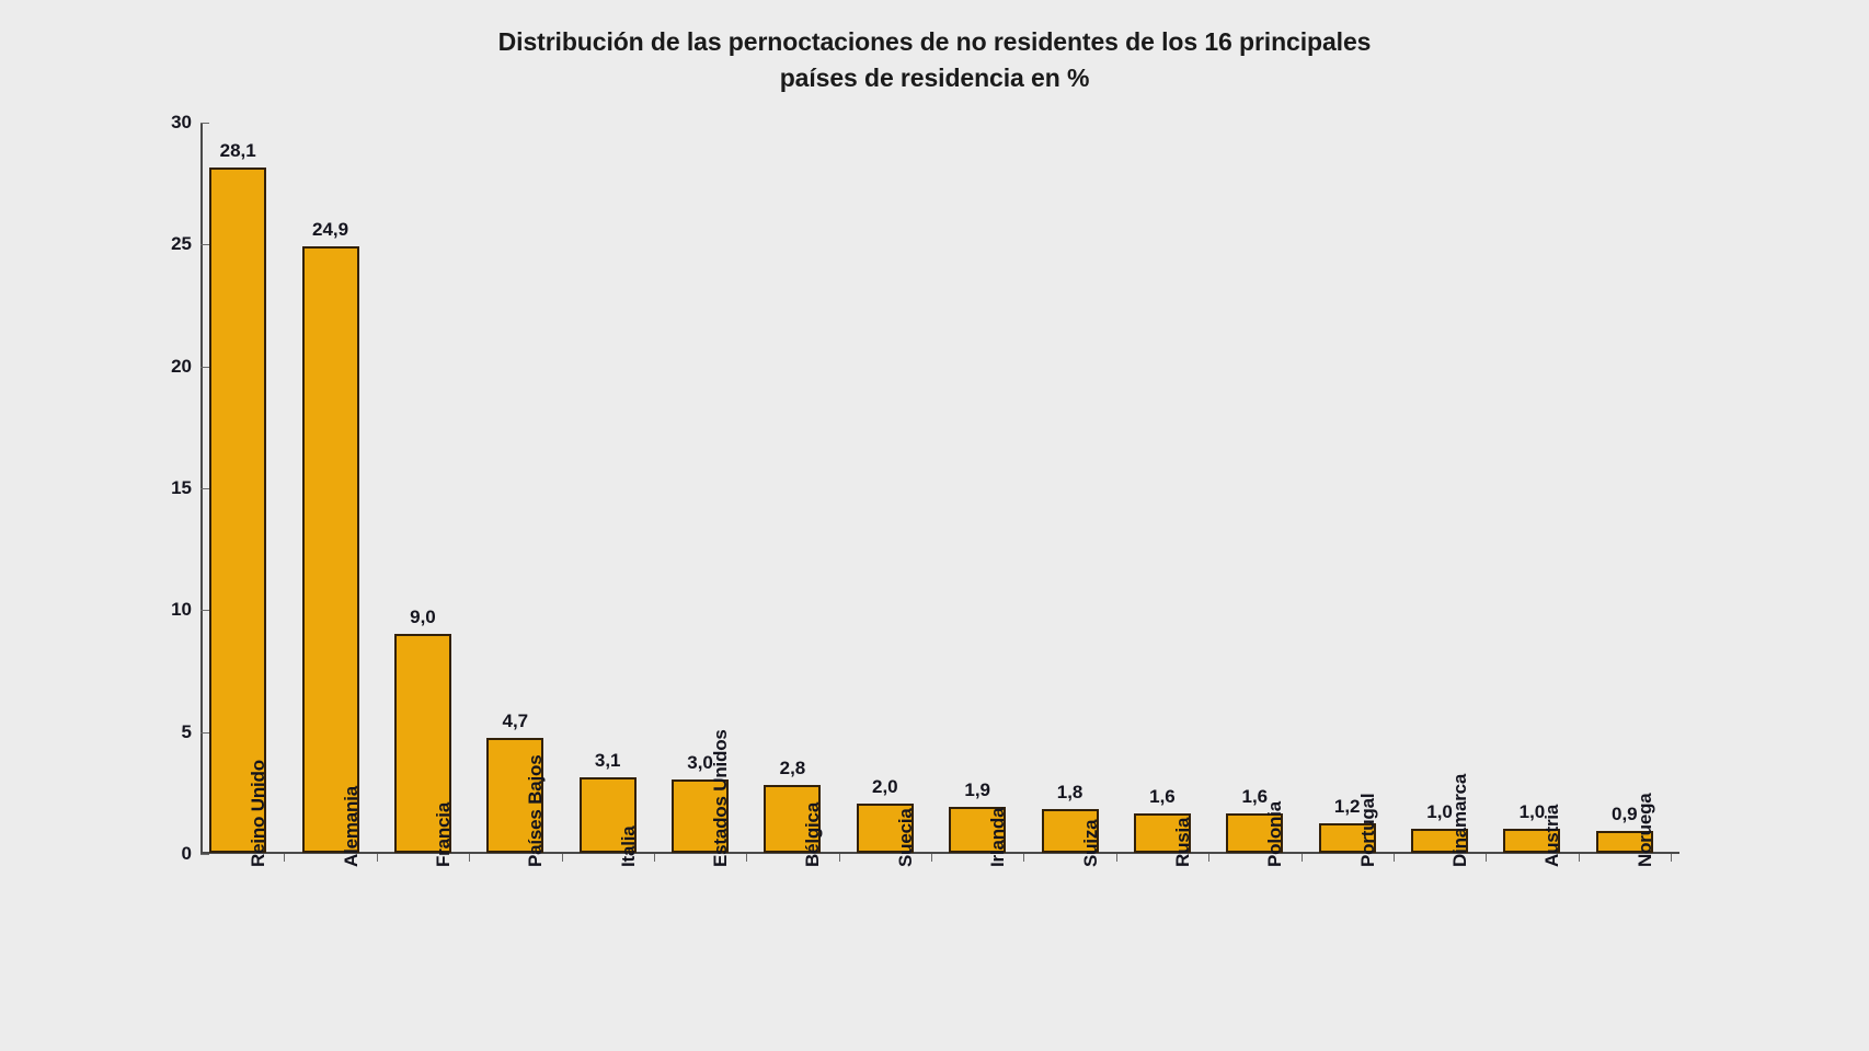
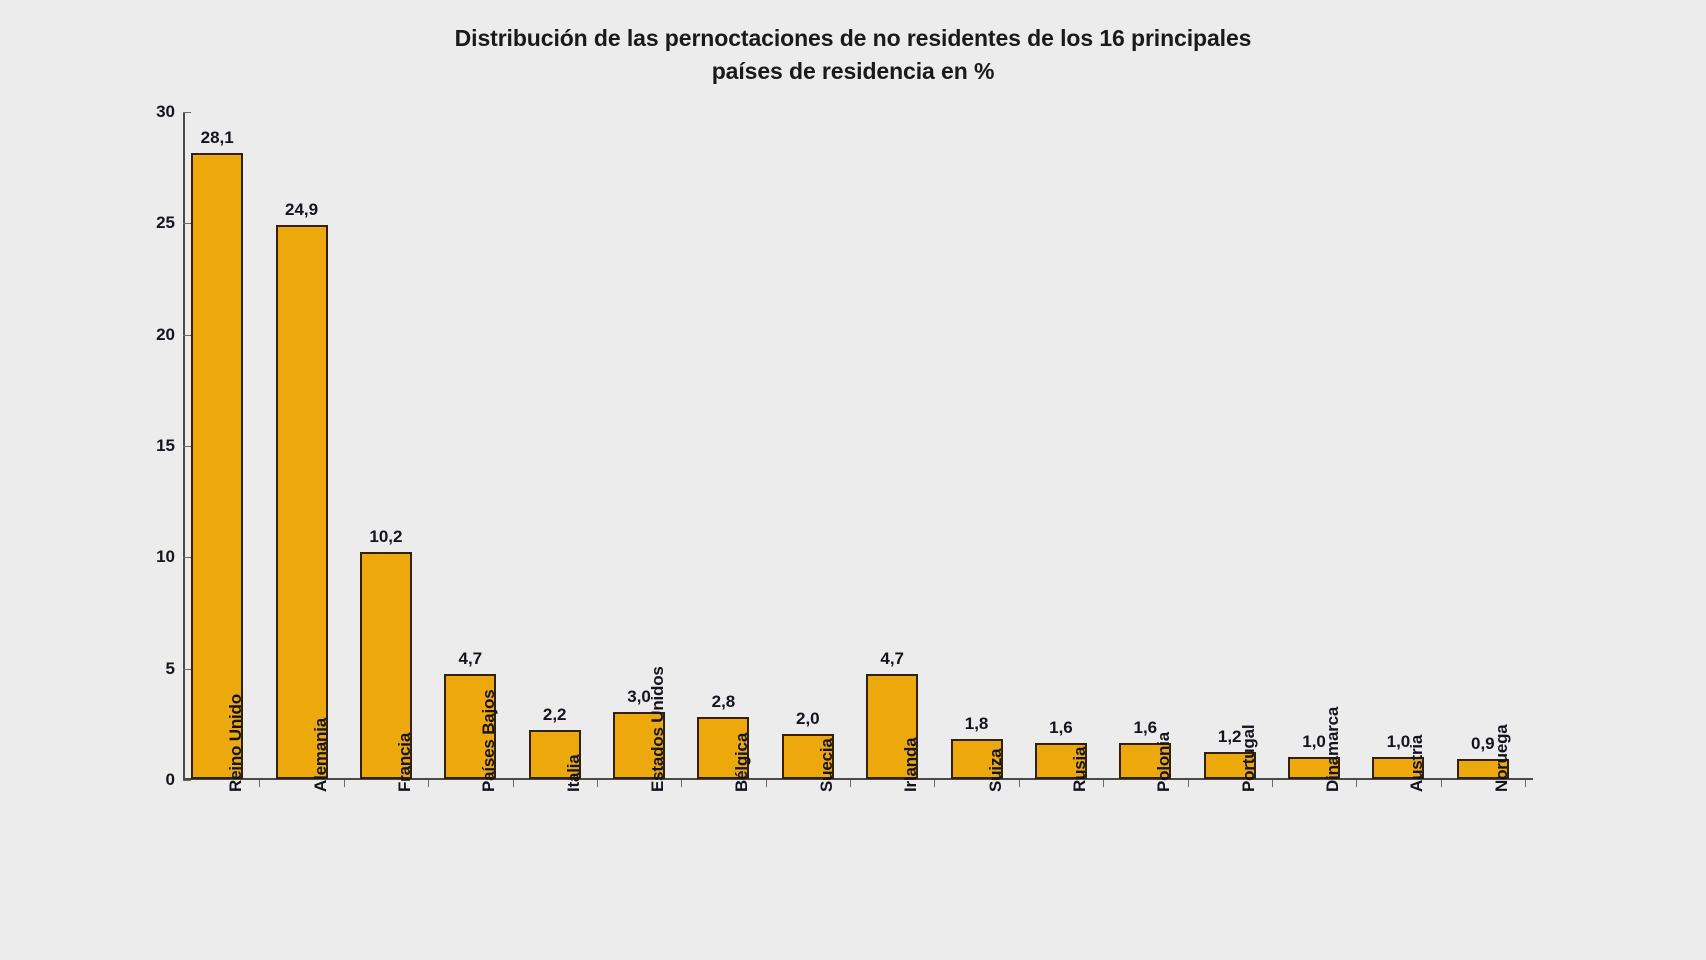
Francia: 9,0 -> 10,2
Italia: 3,1 -> 2,2
Irlanda: 1,9 -> 4,7
